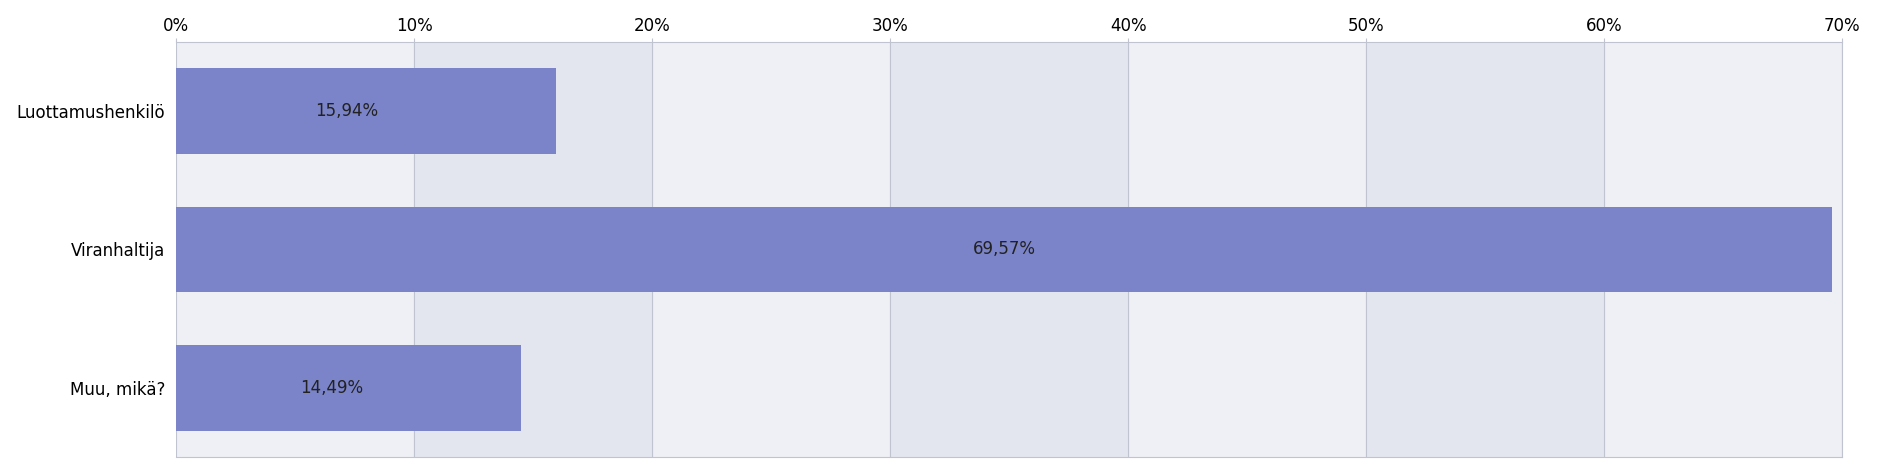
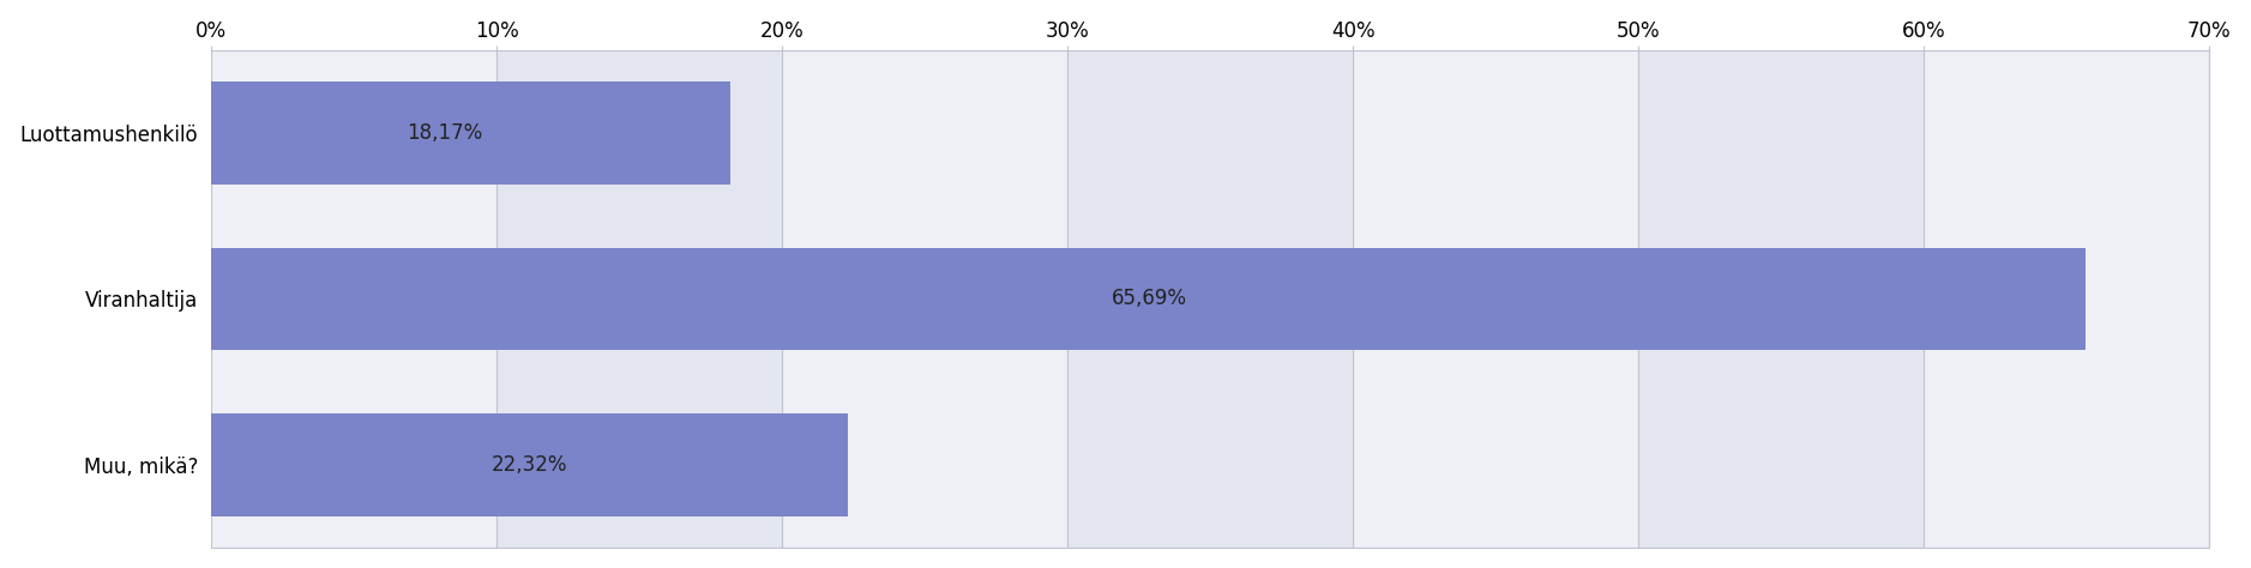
Luottamushenkilö: 15,94% -> 18,17%
Viranhaltija: 69,57% -> 65,69%
Muu, mikä?: 14,49% -> 22,32%
